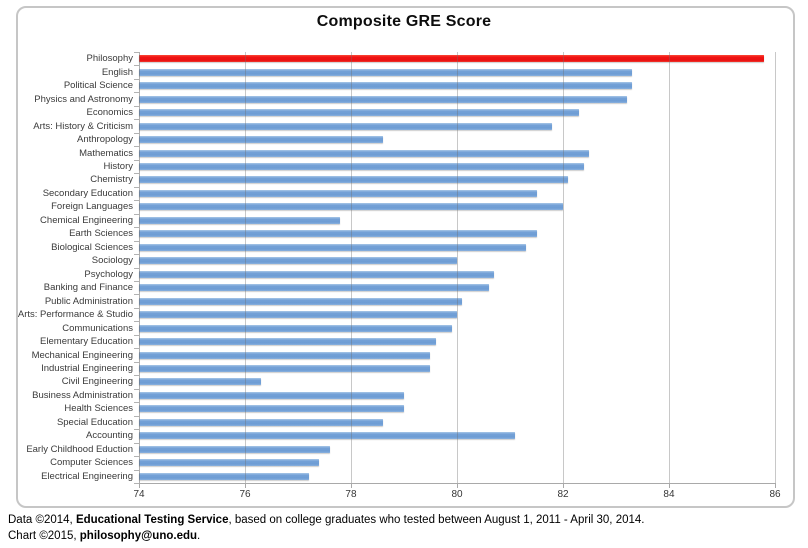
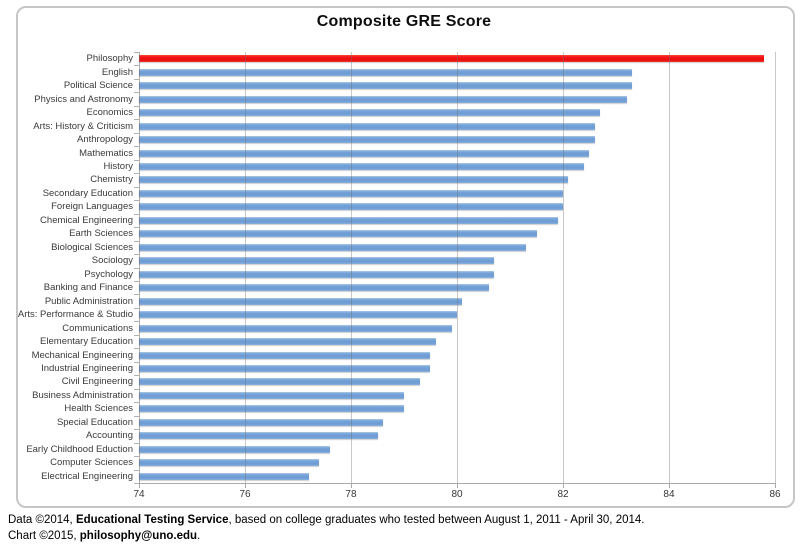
Economics: 82.3 -> 82.7
Arts: History & Criticism: 81.8 -> 82.6
Anthropology: 78.6 -> 82.6
Secondary Education: 81.5 -> 82.0
Chemical Engineering: 77.8 -> 81.9
Sociology: 80.0 -> 80.7
Civil Engineering: 76.3 -> 79.3
Accounting: 81.1 -> 78.5
